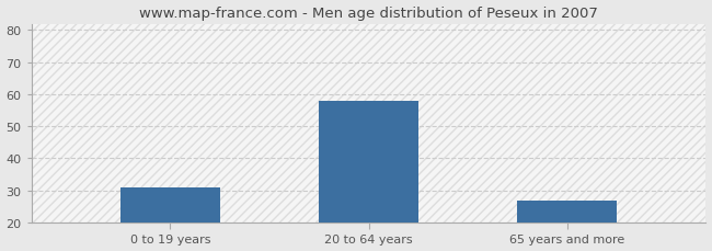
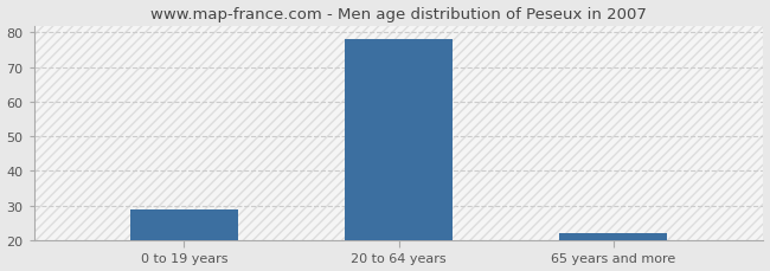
0 to 19 years: 31 -> 29
20 to 64 years: 58 -> 78
65 years and more: 27 -> 22
